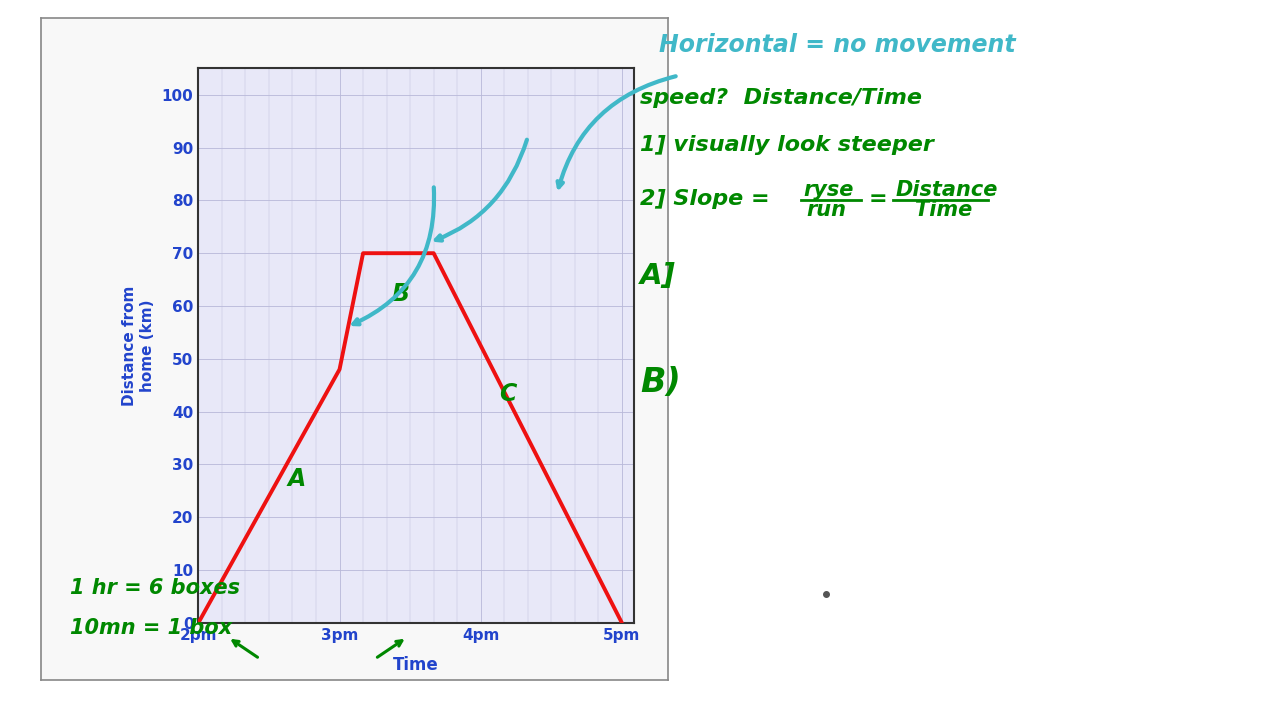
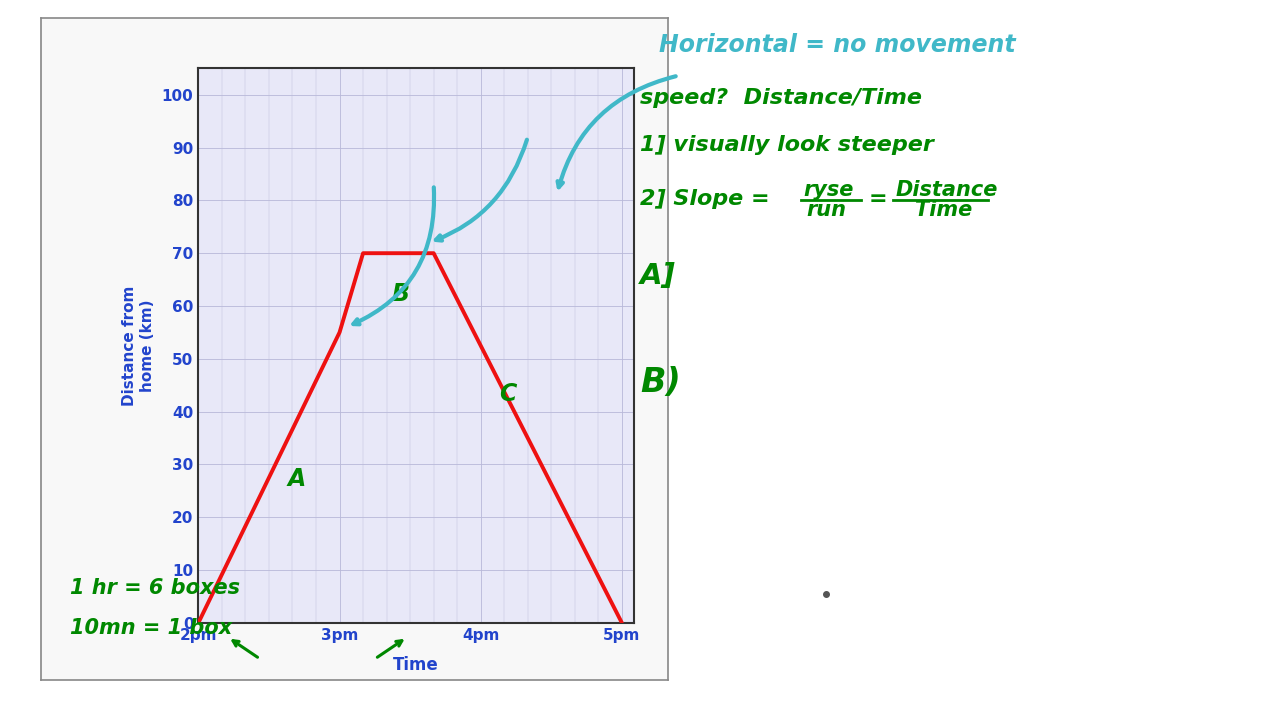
3pm: 48 -> 55
